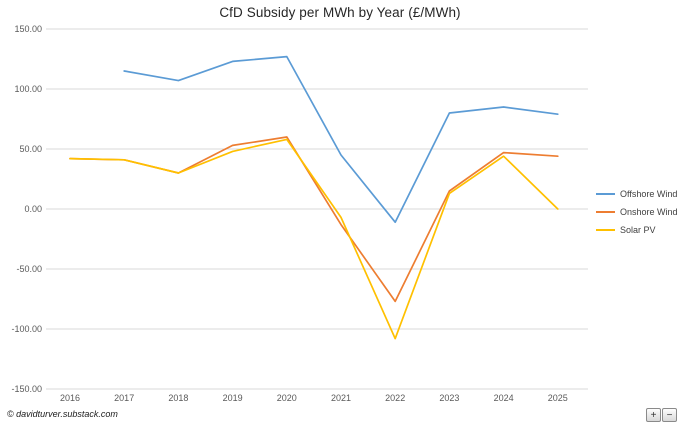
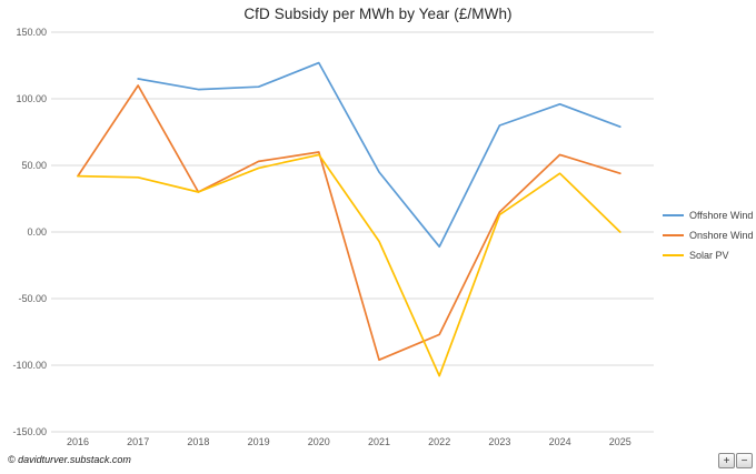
Onshore Wind/2017: 41 -> 110
Offshore Wind/2019: 123 -> 109
Onshore Wind/2021: -13 -> -96
Offshore Wind/2024: 85 -> 96
Onshore Wind/2024: 47 -> 58
